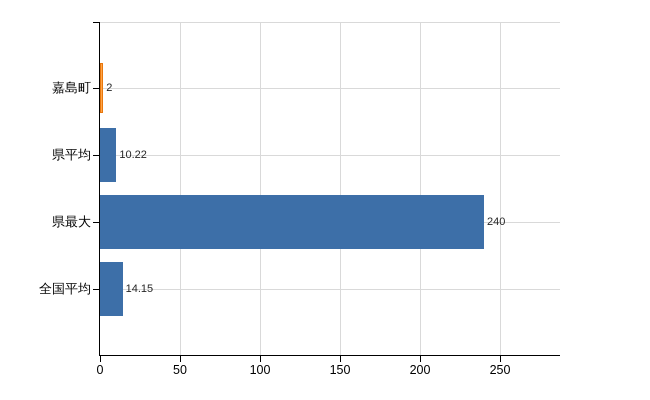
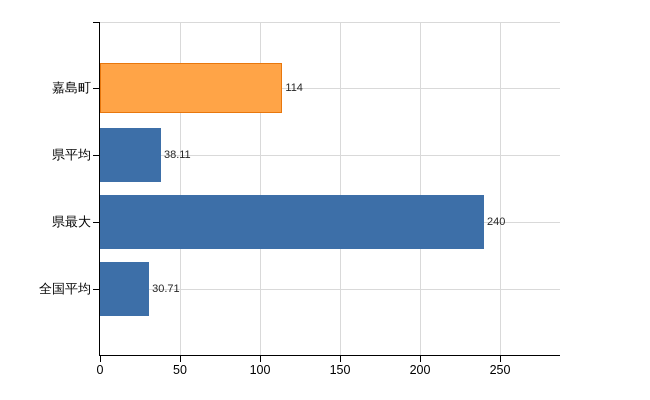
嘉島町: 2 -> 114
県平均: 10.22 -> 38.11
全国平均: 14.15 -> 30.71
